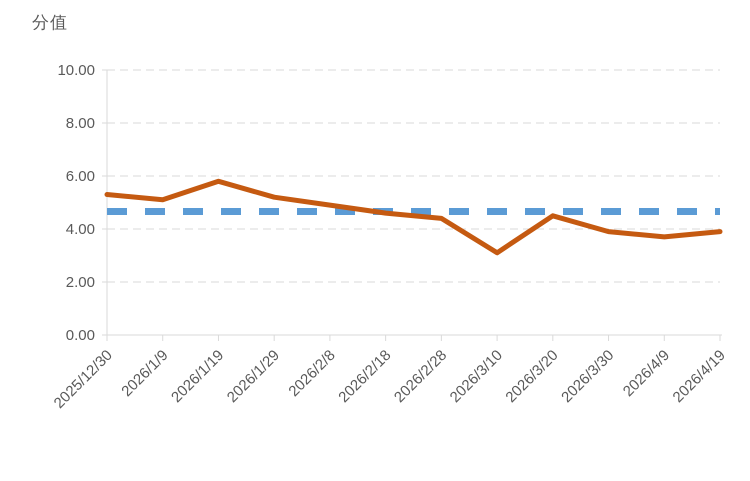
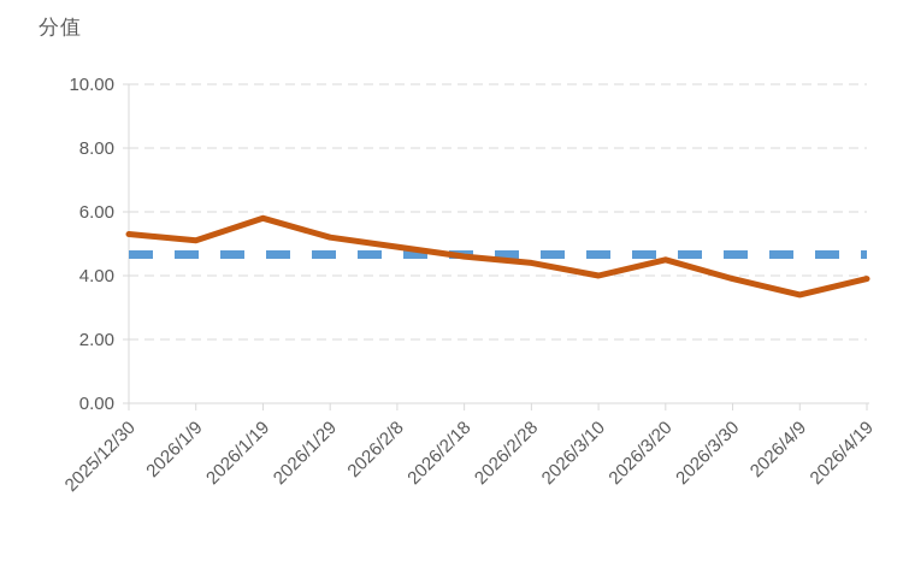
2026/3/10: 3.1 -> 4.0
2026/4/9: 3.7 -> 3.4
